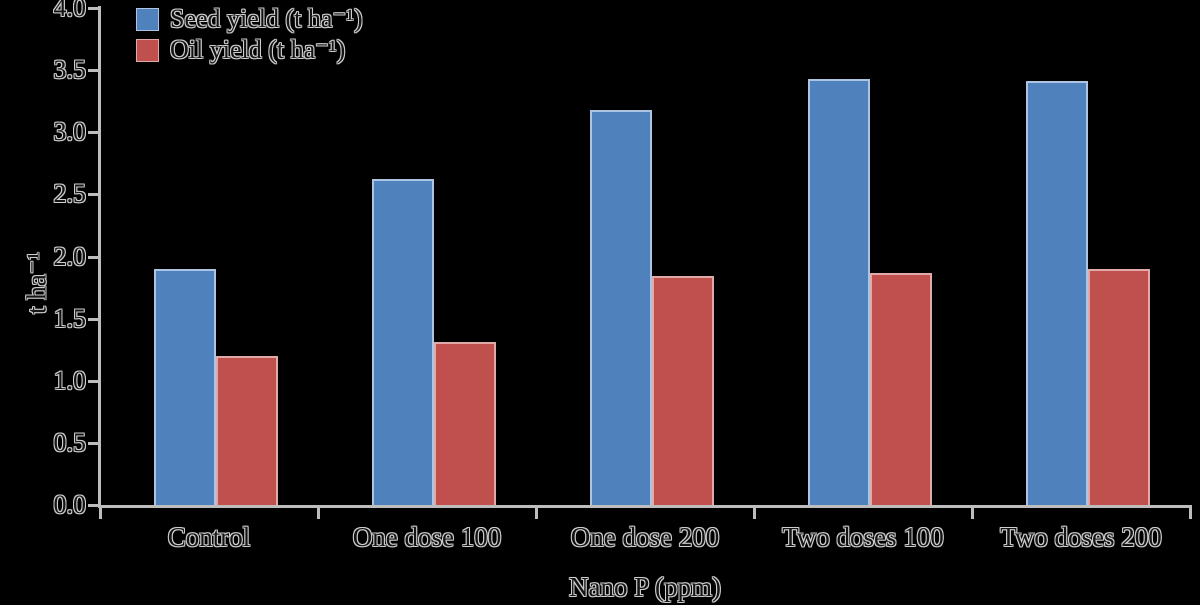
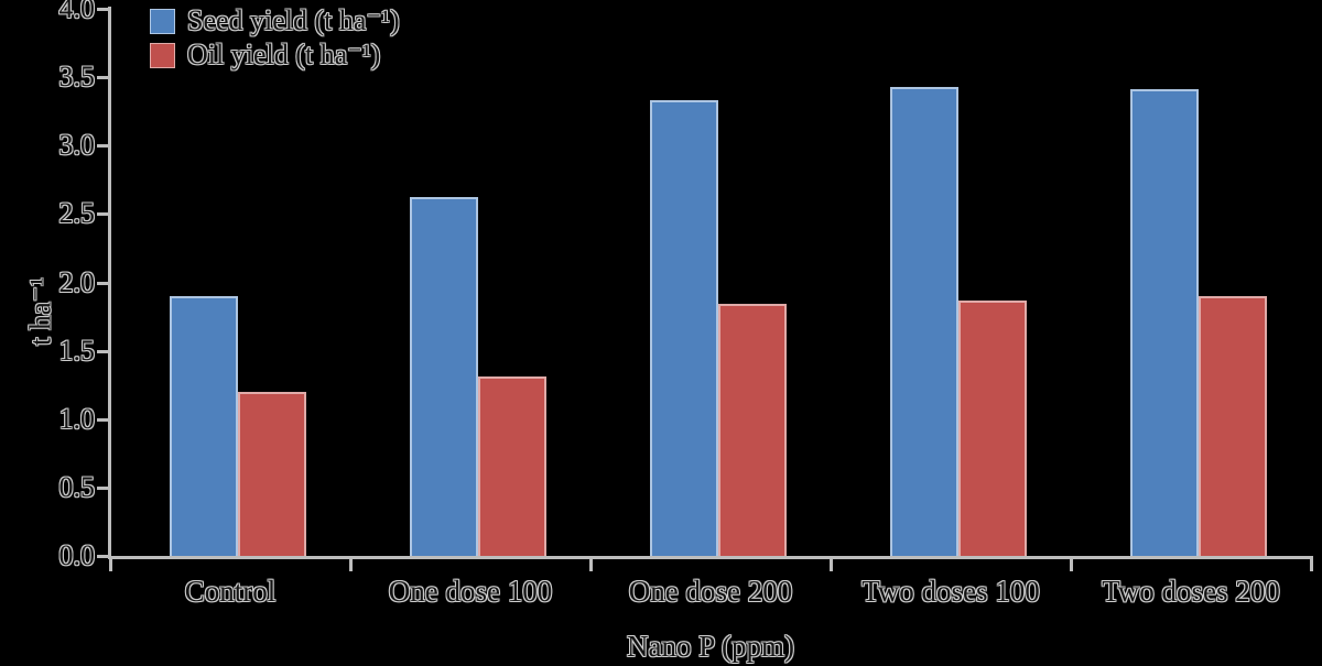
Seed yield (t ha⁻¹)/One dose 200: 3.18 -> 3.33
